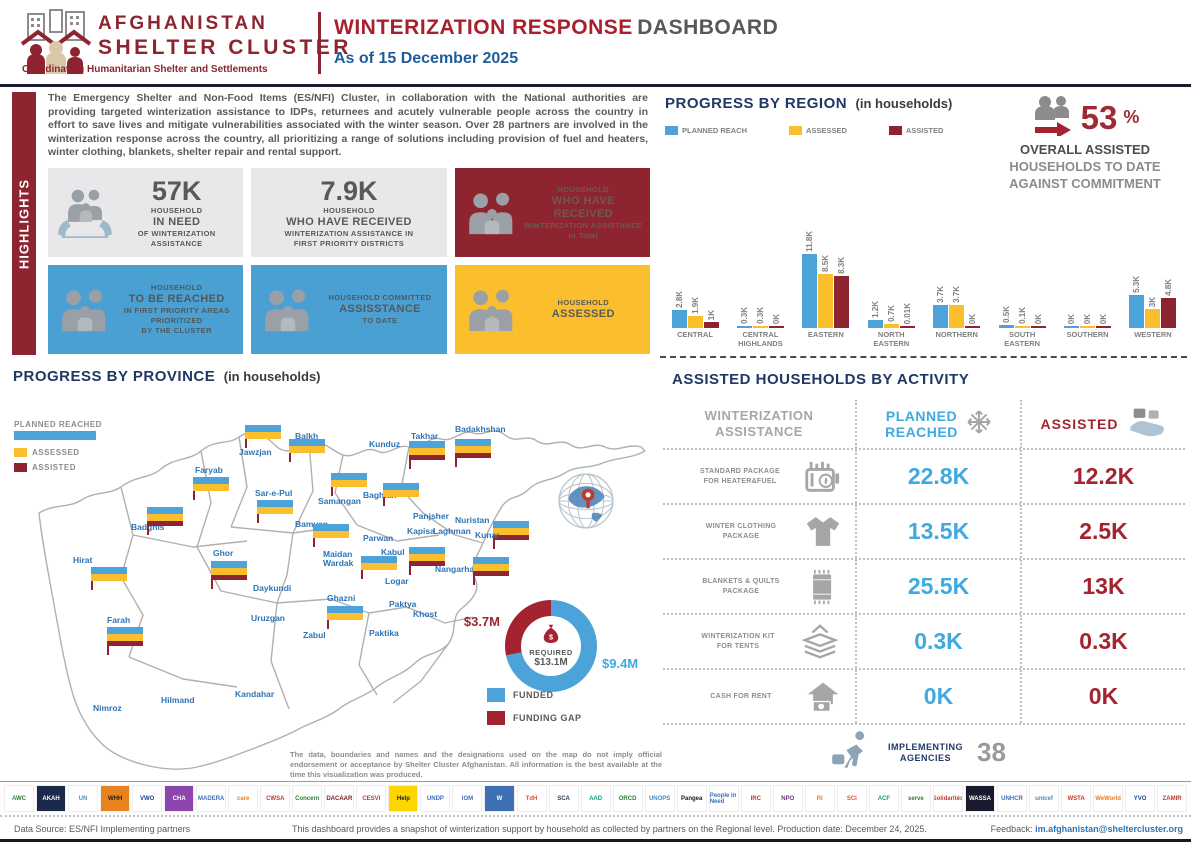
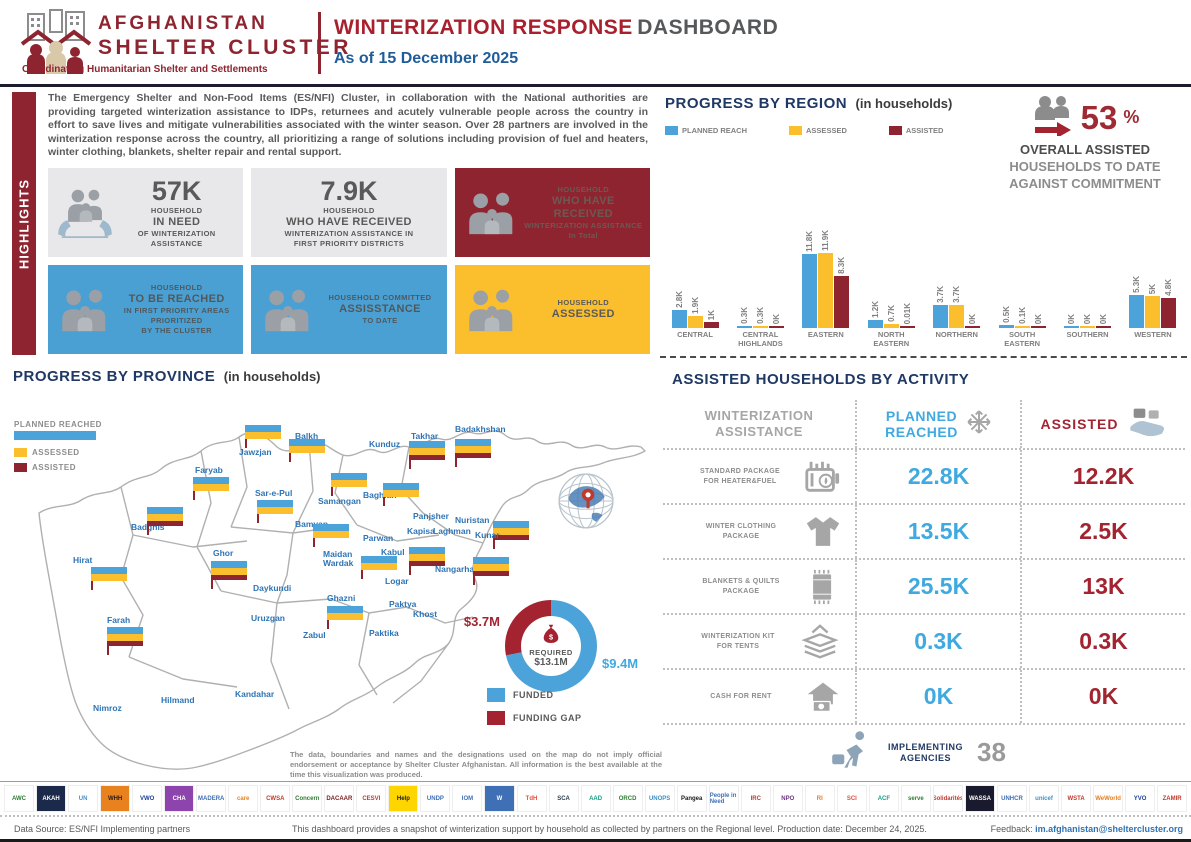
PROGRESS BY REGION (in households)/ASSESSED/EASTERN: 8.5K -> 11.9K
PROGRESS BY REGION (in households)/ASSESSED/WESTERN: 3K -> 5K
